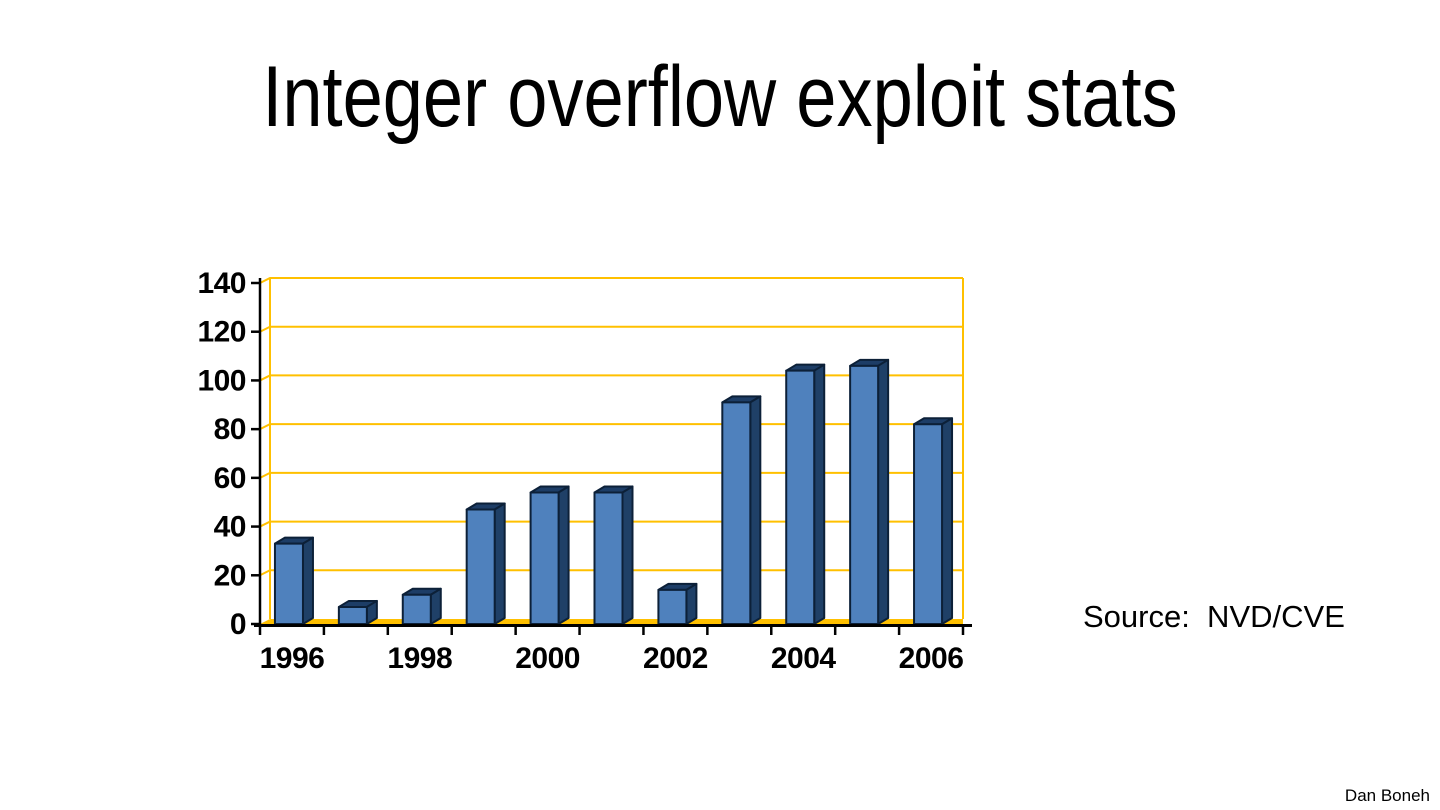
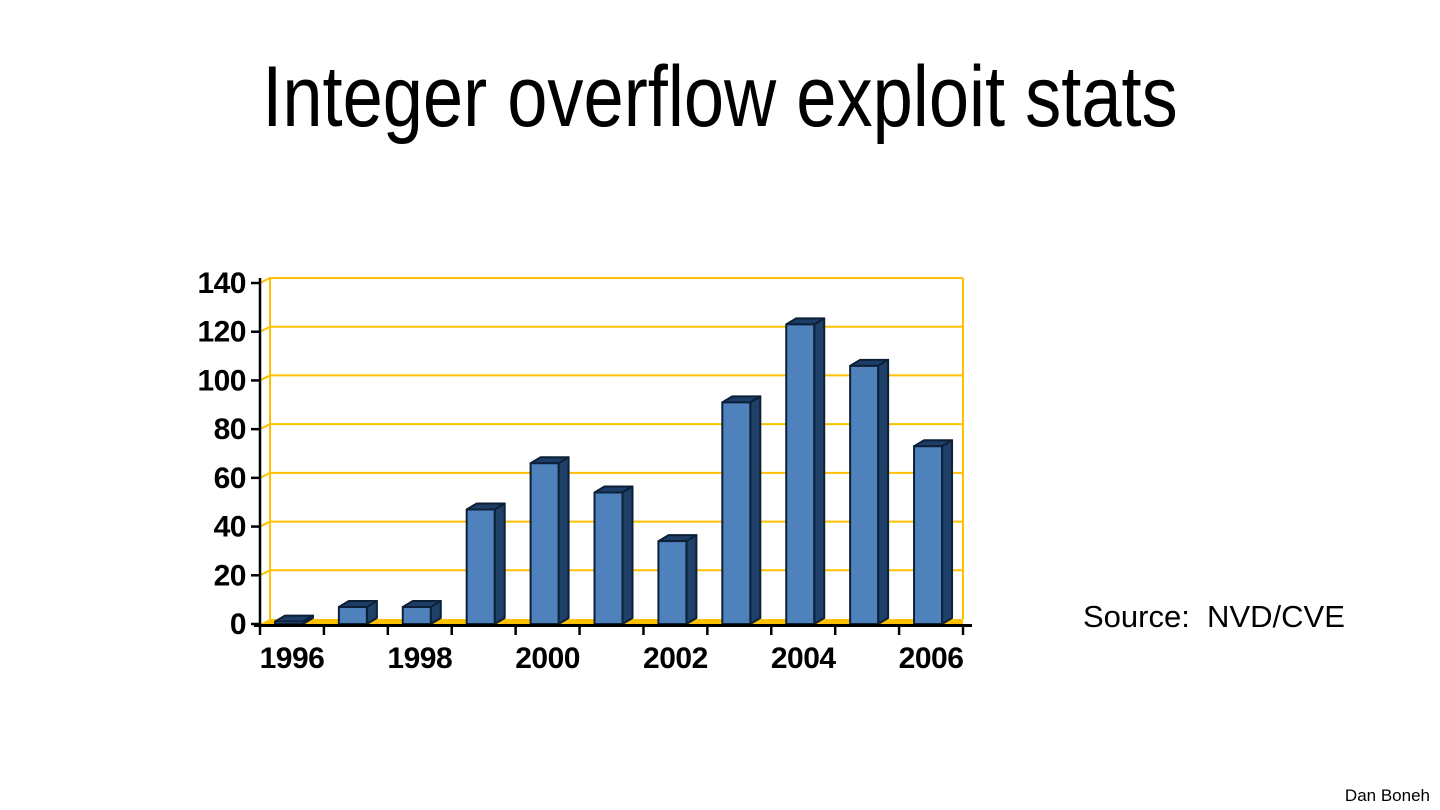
1996: 33 -> 1
1998: 12 -> 7
2000: 54 -> 66
2002: 14 -> 34
2004: 104 -> 123
2006: 82 -> 73
